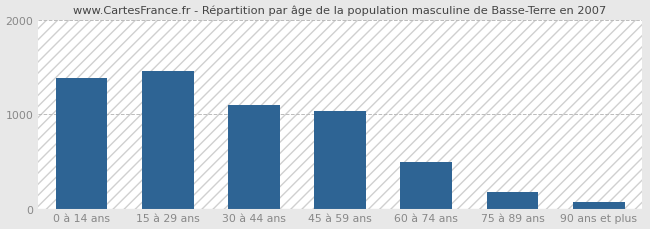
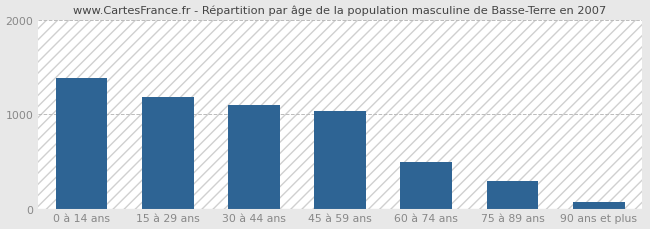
15 à 29 ans: 1460 -> 1180
75 à 89 ans: 180 -> 300
